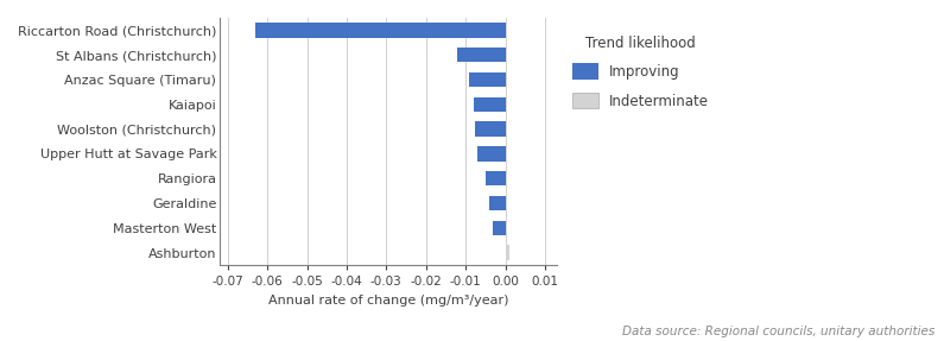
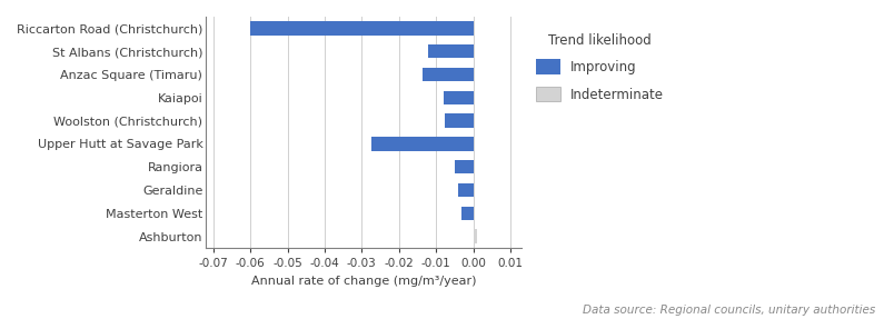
Riccarton Road (Christchurch): -0.0630 -> -0.0600
Anzac Square (Timaru): -0.0090 -> -0.0135
Upper Hutt at Savage Park: -0.0070 -> -0.0275
